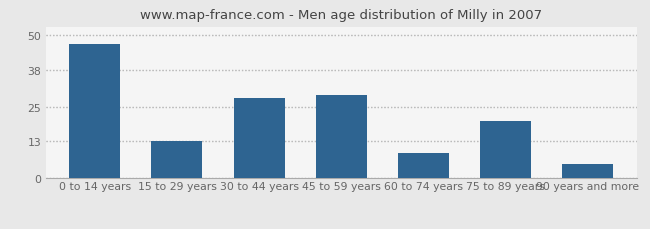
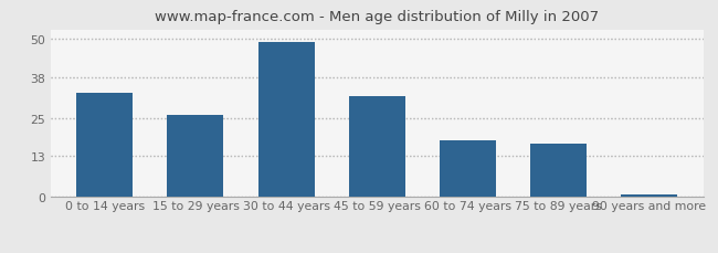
0 to 14 years: 47 -> 33
15 to 29 years: 13 -> 26
30 to 44 years: 28 -> 49
45 to 59 years: 29 -> 32
60 to 74 years: 9 -> 18
75 to 89 years: 20 -> 17
90 years and more: 5 -> 1
